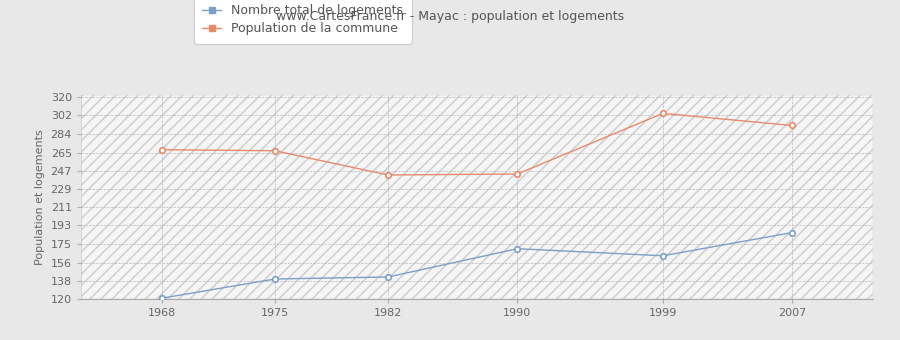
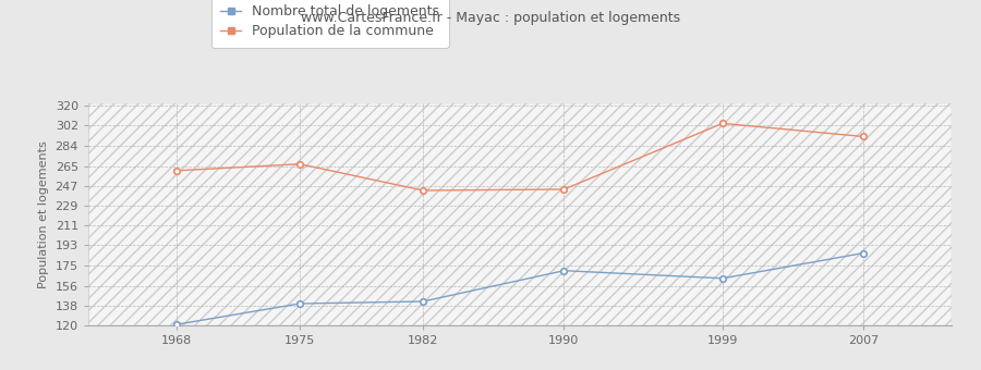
Population de la commune/1968: 268 -> 261
